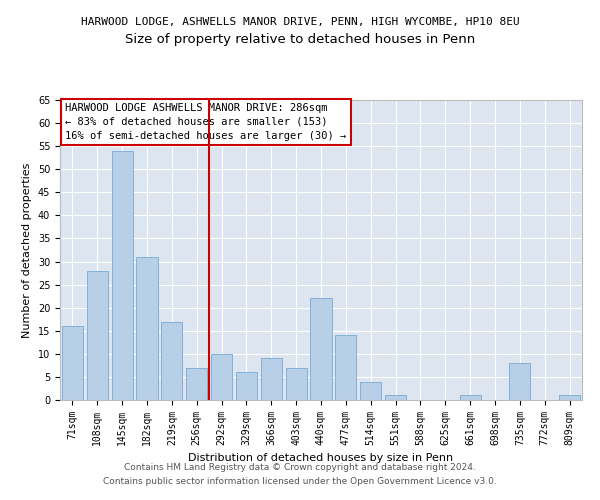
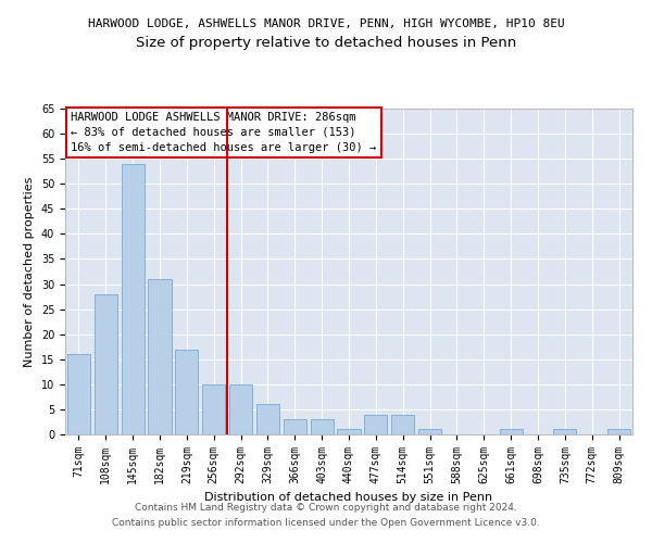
256sqm: 7 -> 10
366sqm: 9 -> 3
403sqm: 7 -> 3
440sqm: 22 -> 1
477sqm: 14 -> 4
735sqm: 8 -> 1
